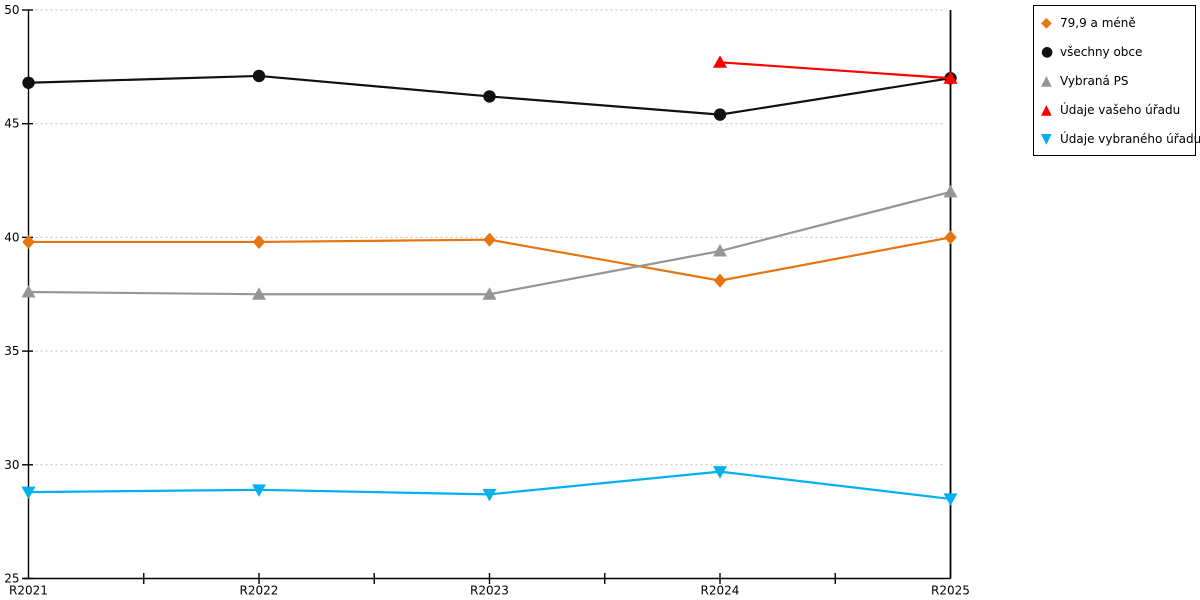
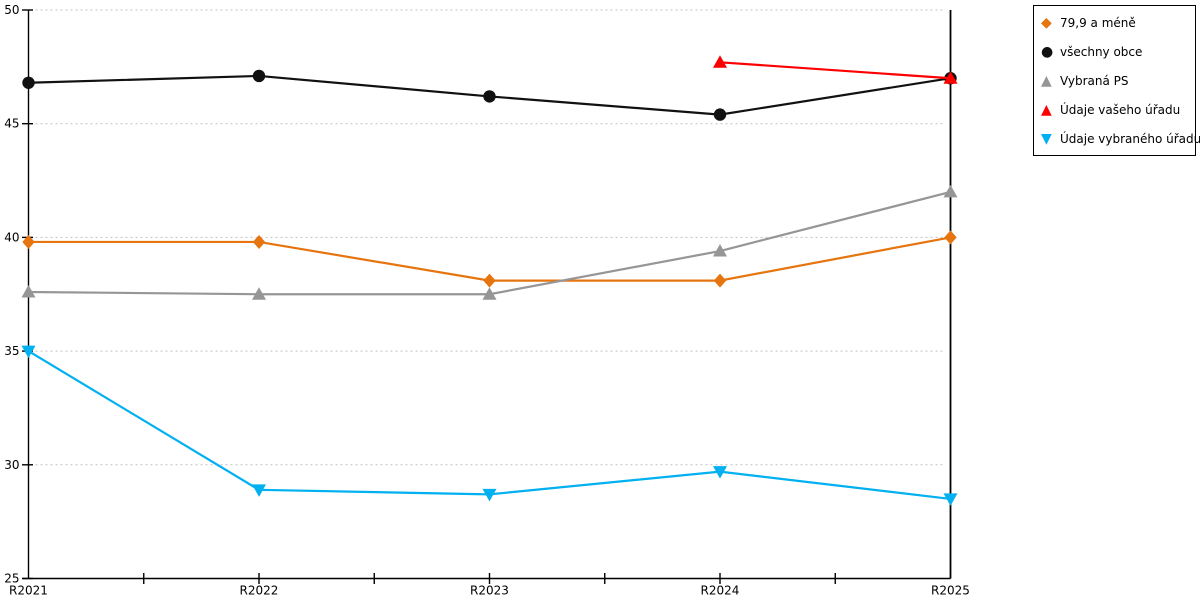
Údaje vybraného úřadu/R2021: 28.8 -> 35.0
79,9 a méně/R2023: 39.9 -> 38.1
